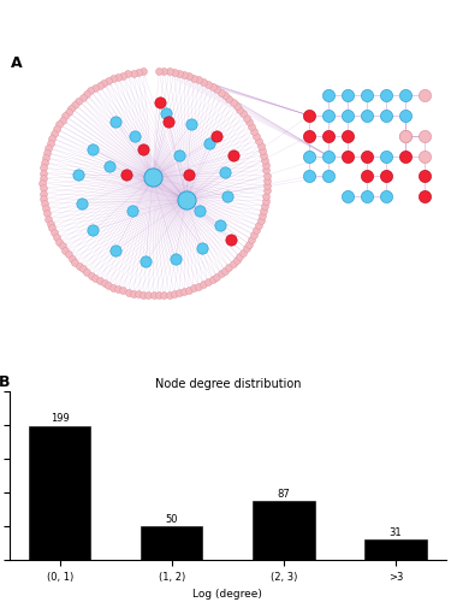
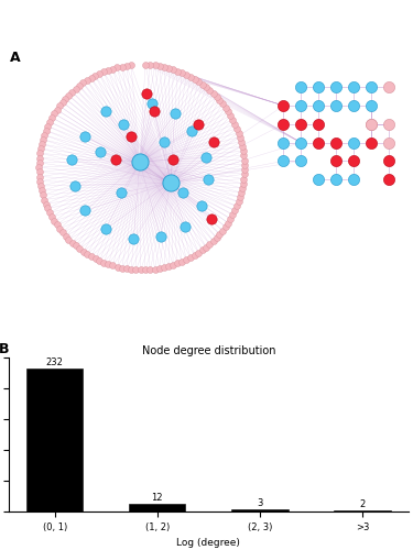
Node degree distribution/(0, 1): 199 -> 232
Node degree distribution/(1, 2): 50 -> 12
Node degree distribution/(2, 3): 87 -> 3
Node degree distribution/>3: 31 -> 2
